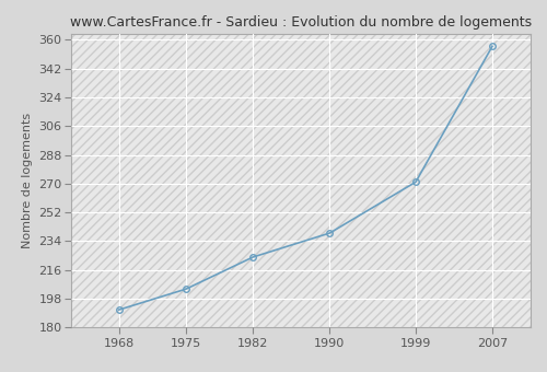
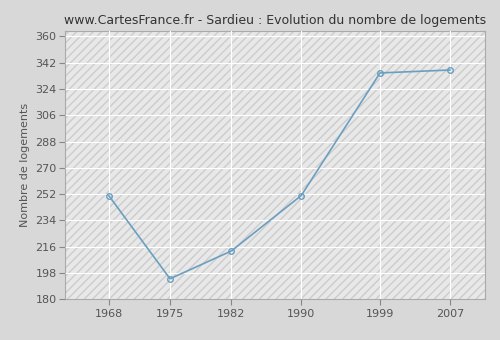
1968: 191 -> 251
1975: 204 -> 194
1982: 224 -> 213
1990: 239 -> 251
1999: 271 -> 335
2007: 356 -> 337
